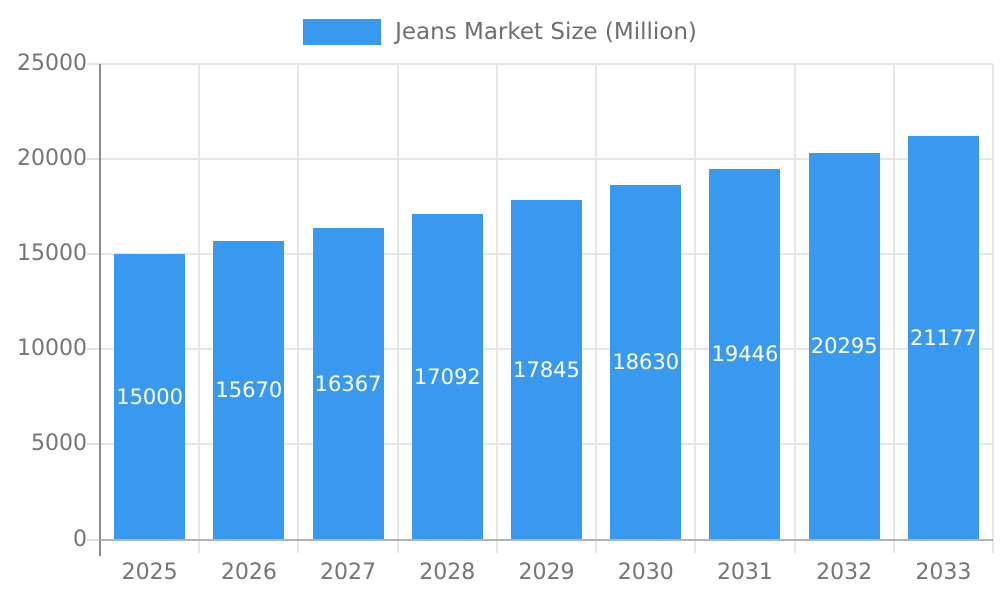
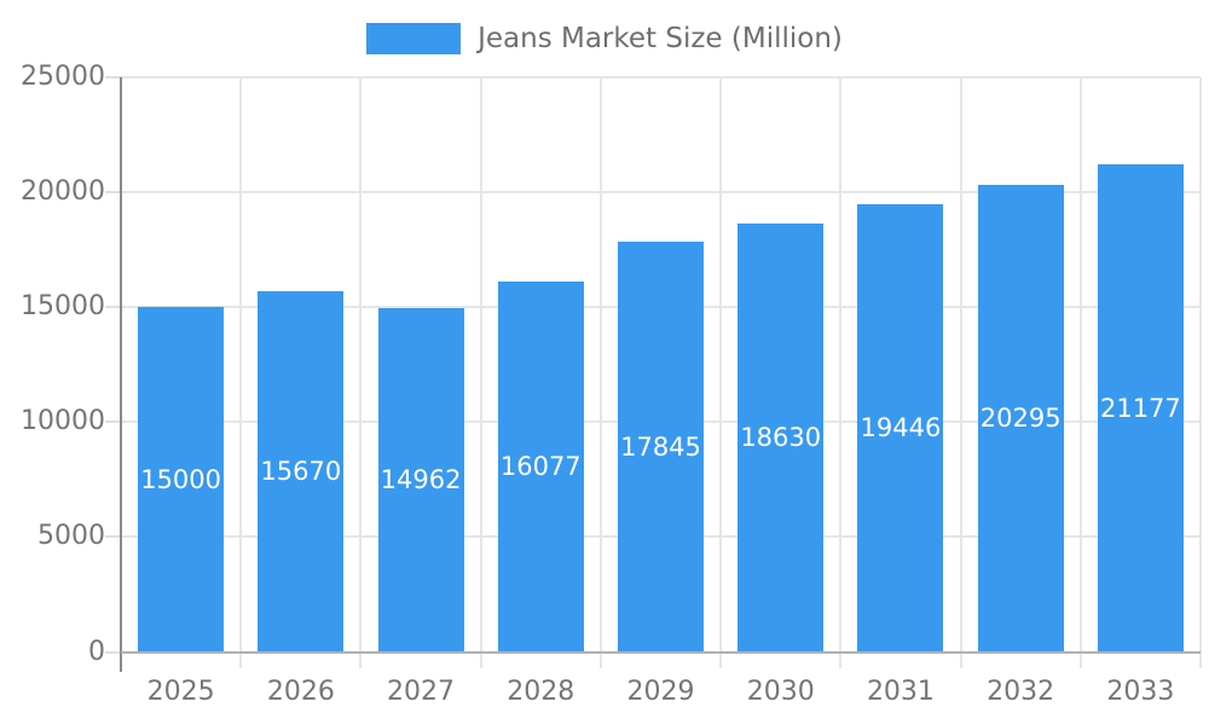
2027: 16367 -> 14962
2028: 17092 -> 16077
